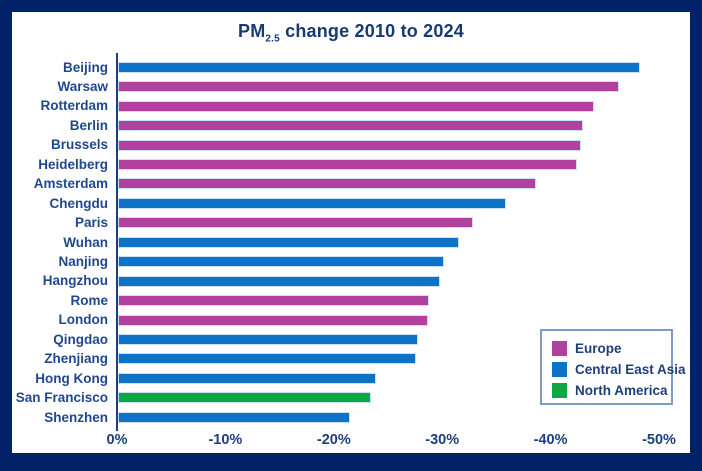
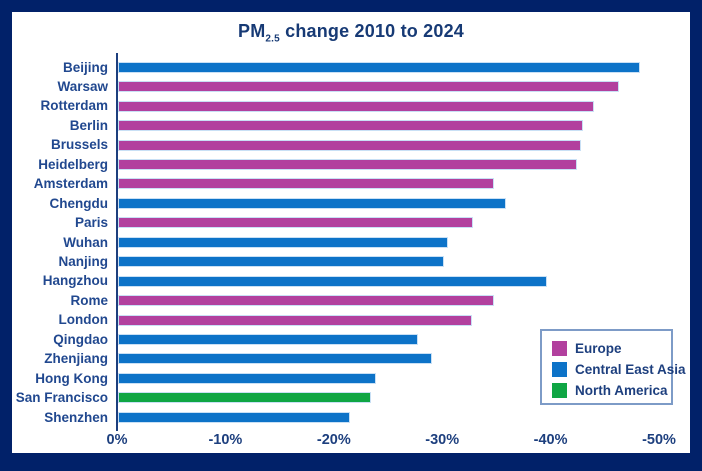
Amsterdam: -38.4% -> -34.5%
Wuhan: -31.3% -> -30.3%
Hangzhou: -29.5% -> -39.4%
Rome: -28.5% -> -34.5%
London: -28.4% -> -32.5%
Zhenjiang: -27.3% -> -28.8%
